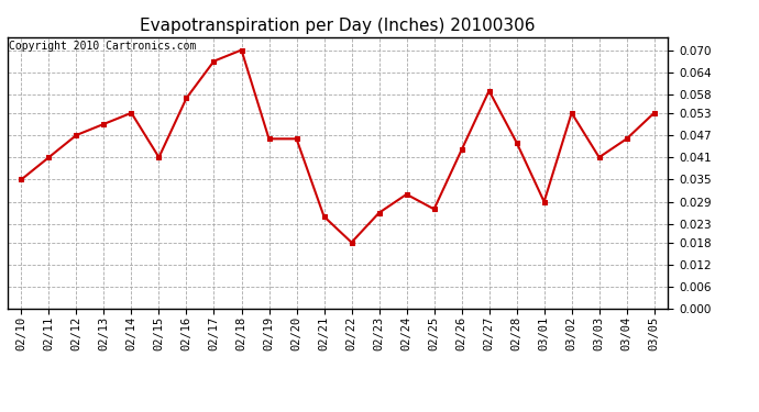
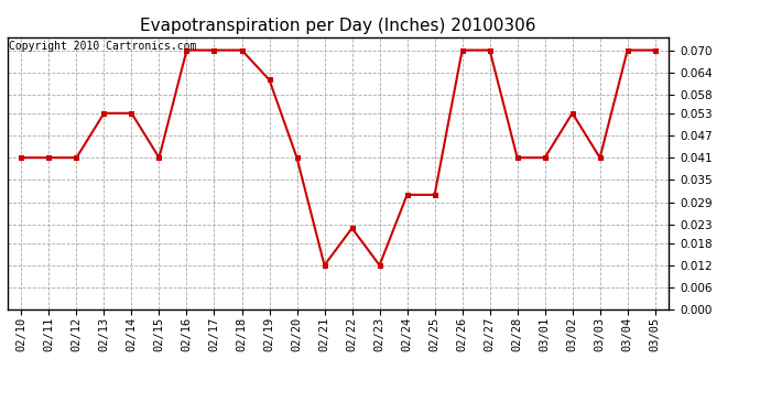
02/10: 0.035 -> 0.041
02/12: 0.047 -> 0.041
02/13: 0.050 -> 0.053
02/16: 0.057 -> 0.070
02/17: 0.067 -> 0.070
02/19: 0.046 -> 0.062
02/20: 0.046 -> 0.041
02/21: 0.025 -> 0.012
02/22: 0.018 -> 0.022
02/23: 0.026 -> 0.012
02/25: 0.027 -> 0.031
02/26: 0.043 -> 0.070
02/27: 0.059 -> 0.070
02/28: 0.045 -> 0.041
03/01: 0.029 -> 0.041
03/04: 0.046 -> 0.070
03/05: 0.053 -> 0.070
